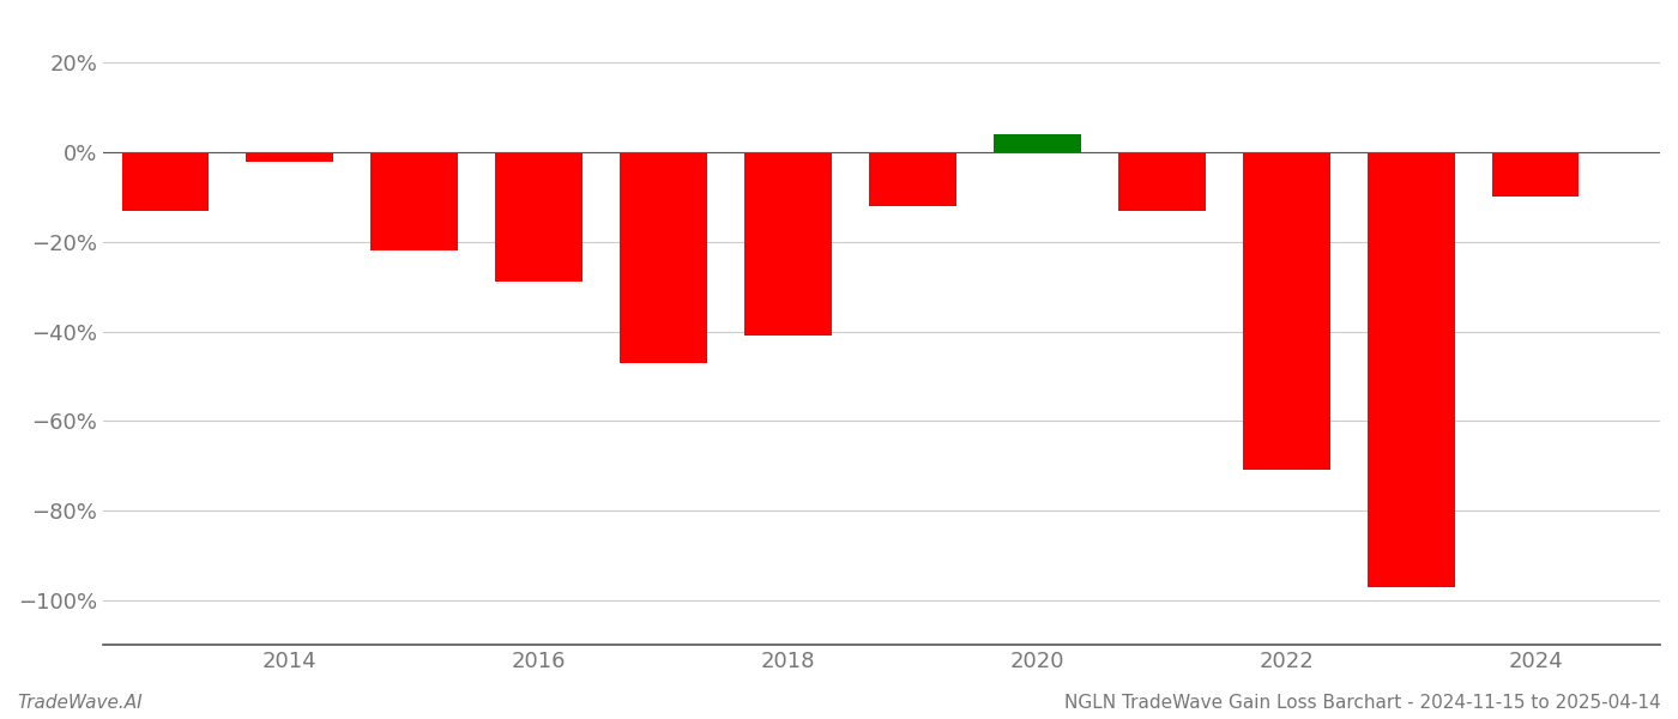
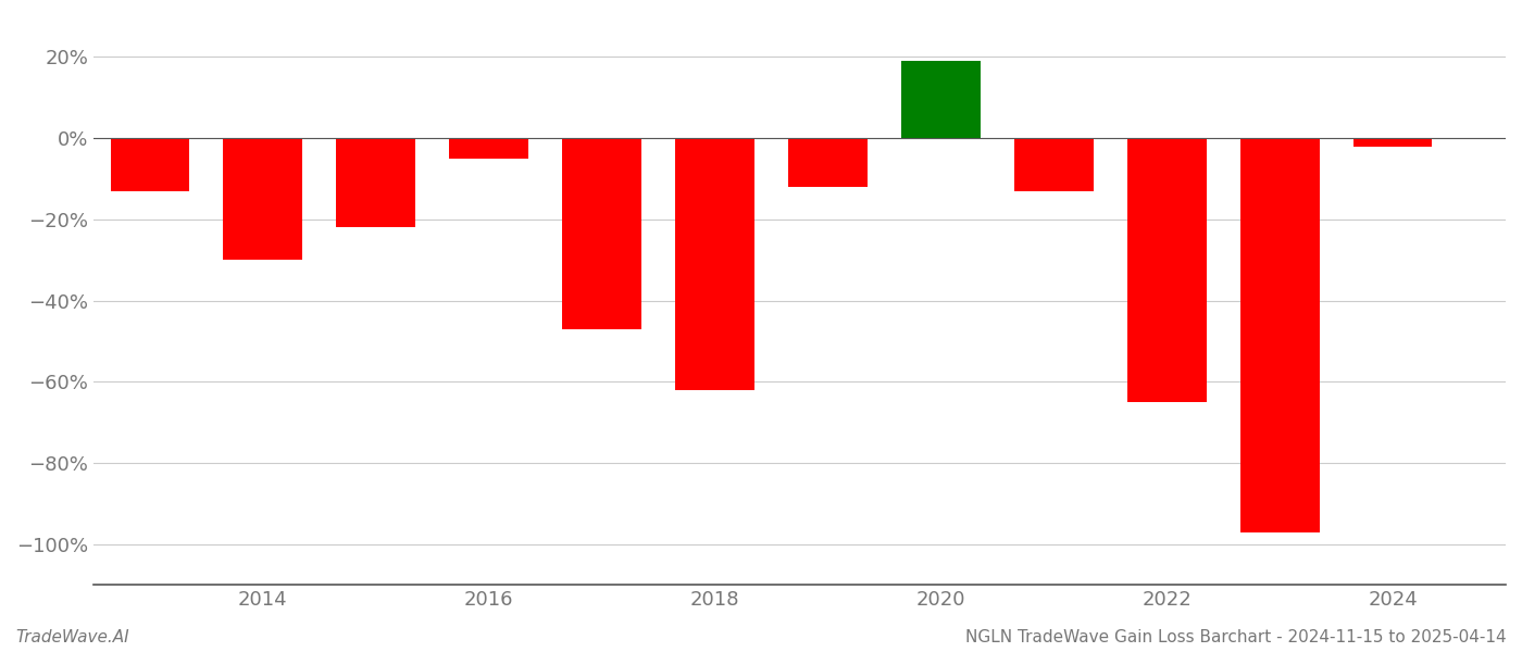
2014: -2% -> -30%
2016: -29% -> -5%
2018: -41% -> -62%
2020: 4% -> 19%
2022: -71% -> -65%
2024: -10% -> -2%
